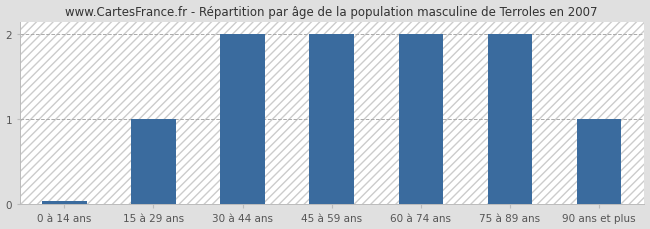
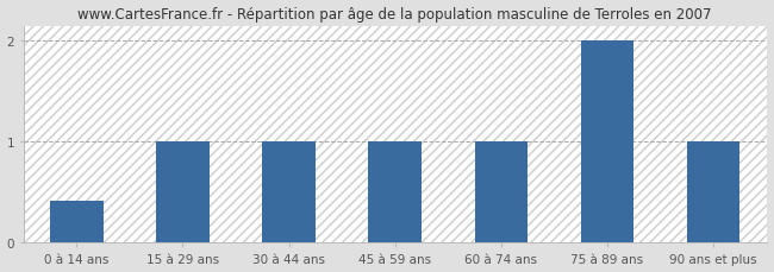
0 à 14 ans: 0.04 -> 0.42
30 à 44 ans: 2.00 -> 1.00
45 à 59 ans: 2.00 -> 1.00
60 à 74 ans: 2.00 -> 1.00
